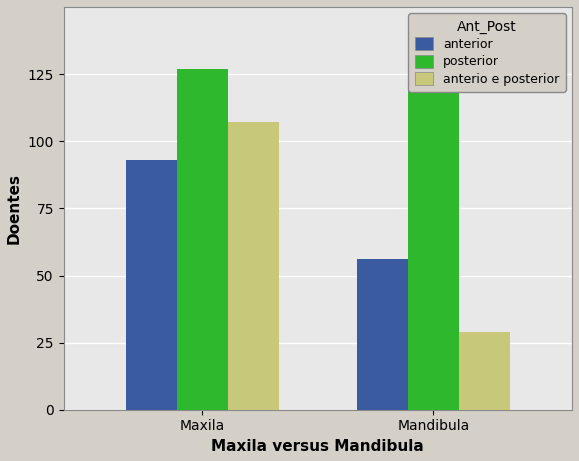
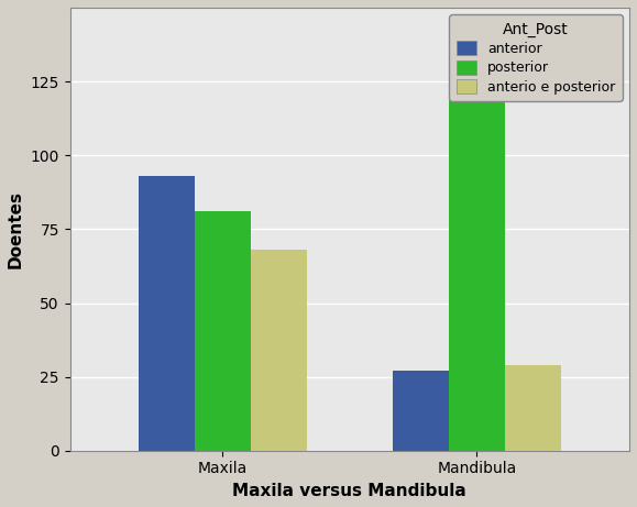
posterior/Maxila: 127 -> 81
anterio e posterior/Maxila: 107 -> 68
anterior/Mandibula: 56 -> 27
